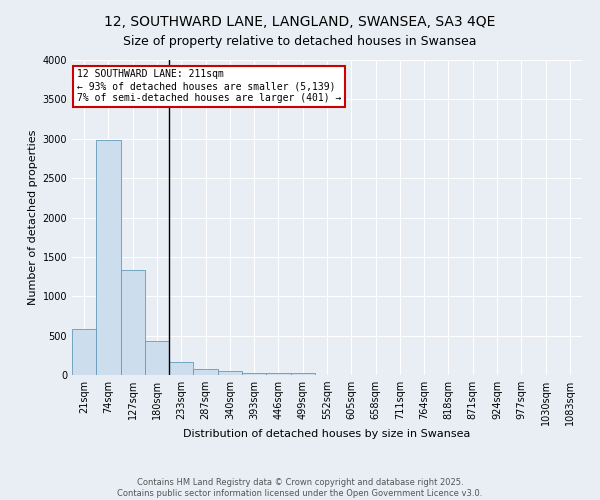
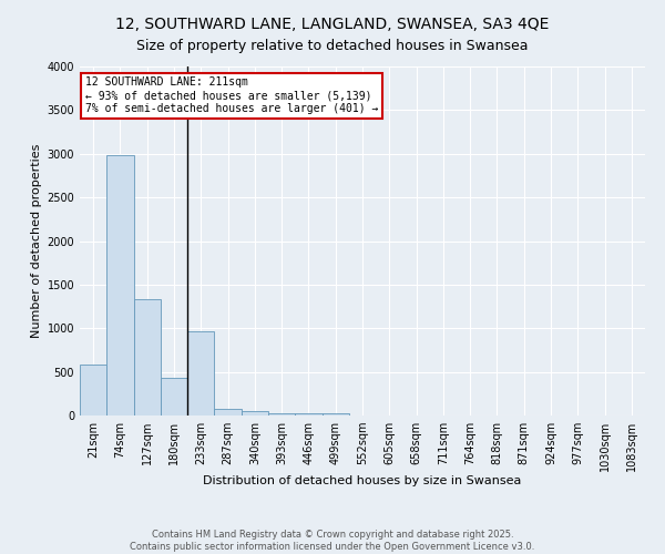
233sqm: 160 -> 960
